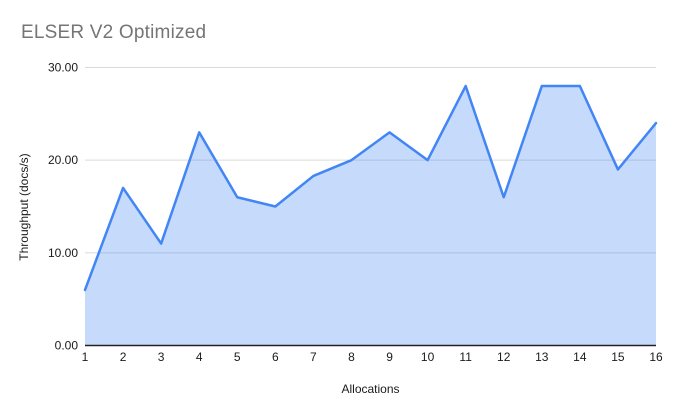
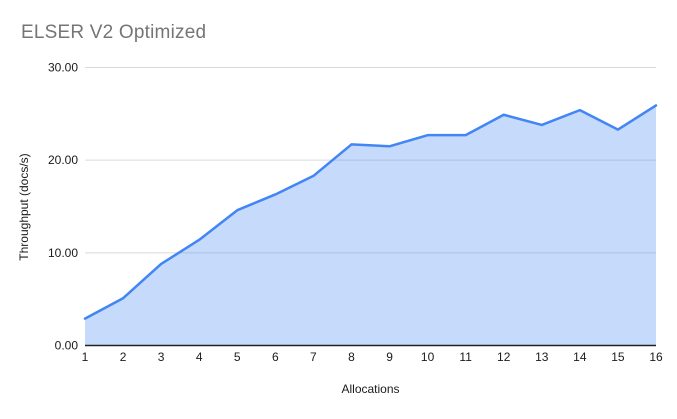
1: 6 -> 3
2: 17 -> 5
3: 11 -> 9
4: 23 -> 11
5: 16 -> 15
6: 15 -> 16
8: 20 -> 22
9: 23 -> 22
10: 20 -> 23
11: 28 -> 23
12: 16 -> 25
13: 28 -> 24
14: 28 -> 25
15: 19 -> 23
16: 24 -> 26
